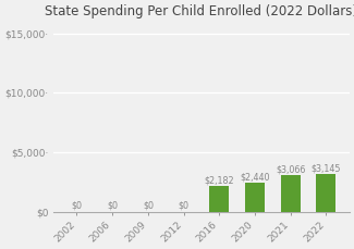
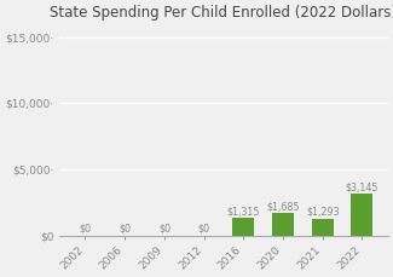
2016: $2,182 -> $1,315
2020: $2,440 -> $1,685
2021: $3,066 -> $1,293
